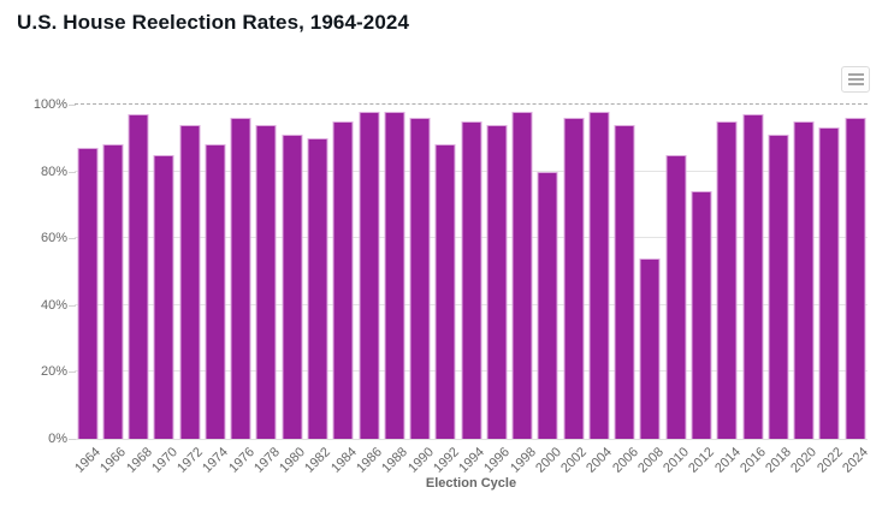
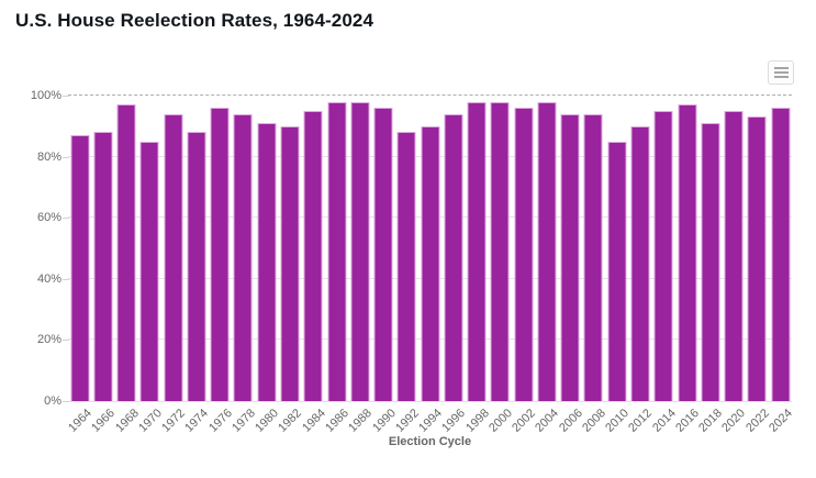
1994: 95% -> 90%
2000: 80% -> 98%
2008: 54% -> 94%
2012: 74% -> 90%
